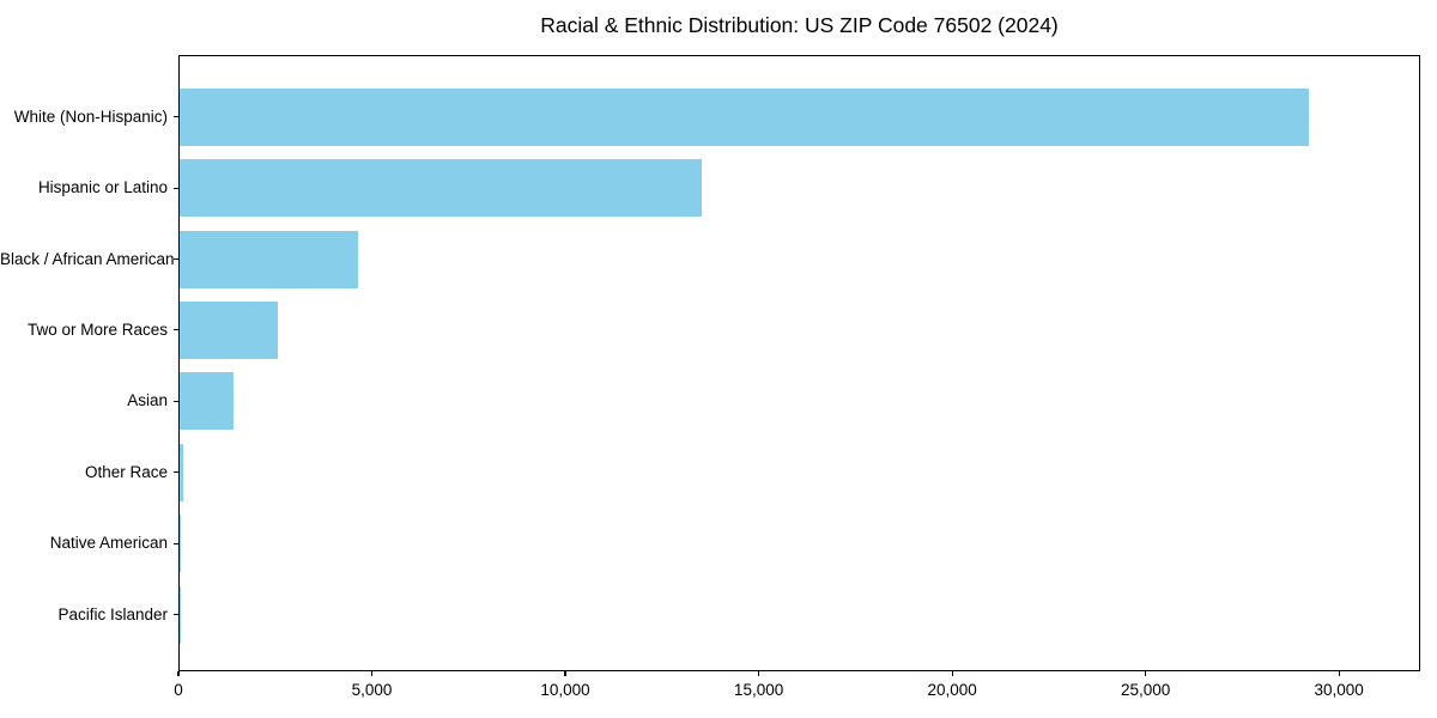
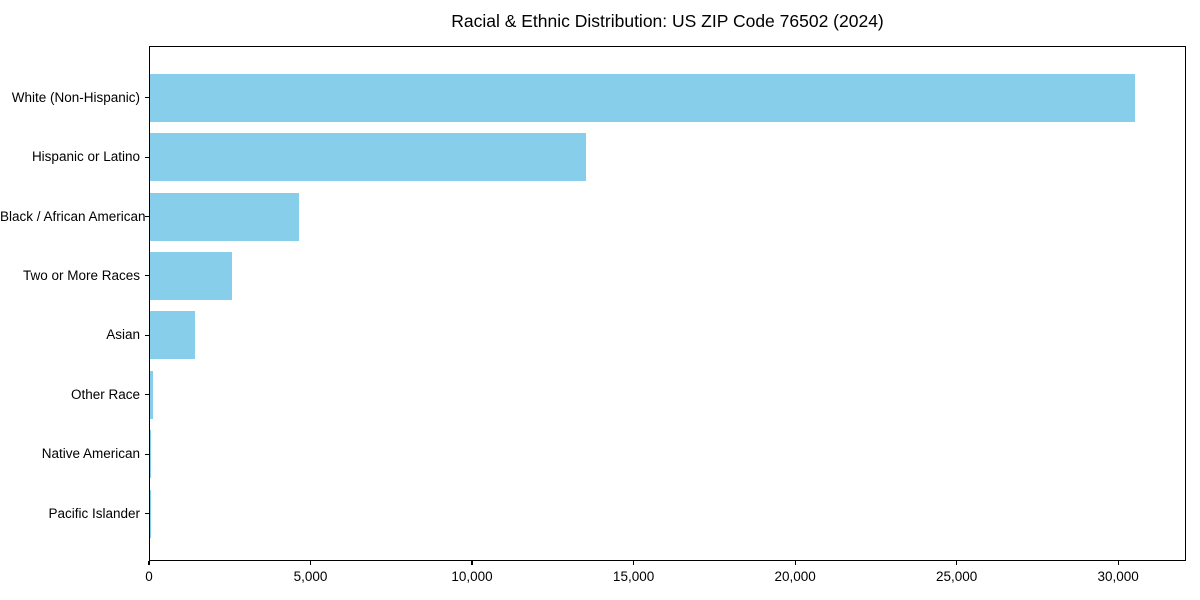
White (Non-Hispanic): 29200 -> 30500
